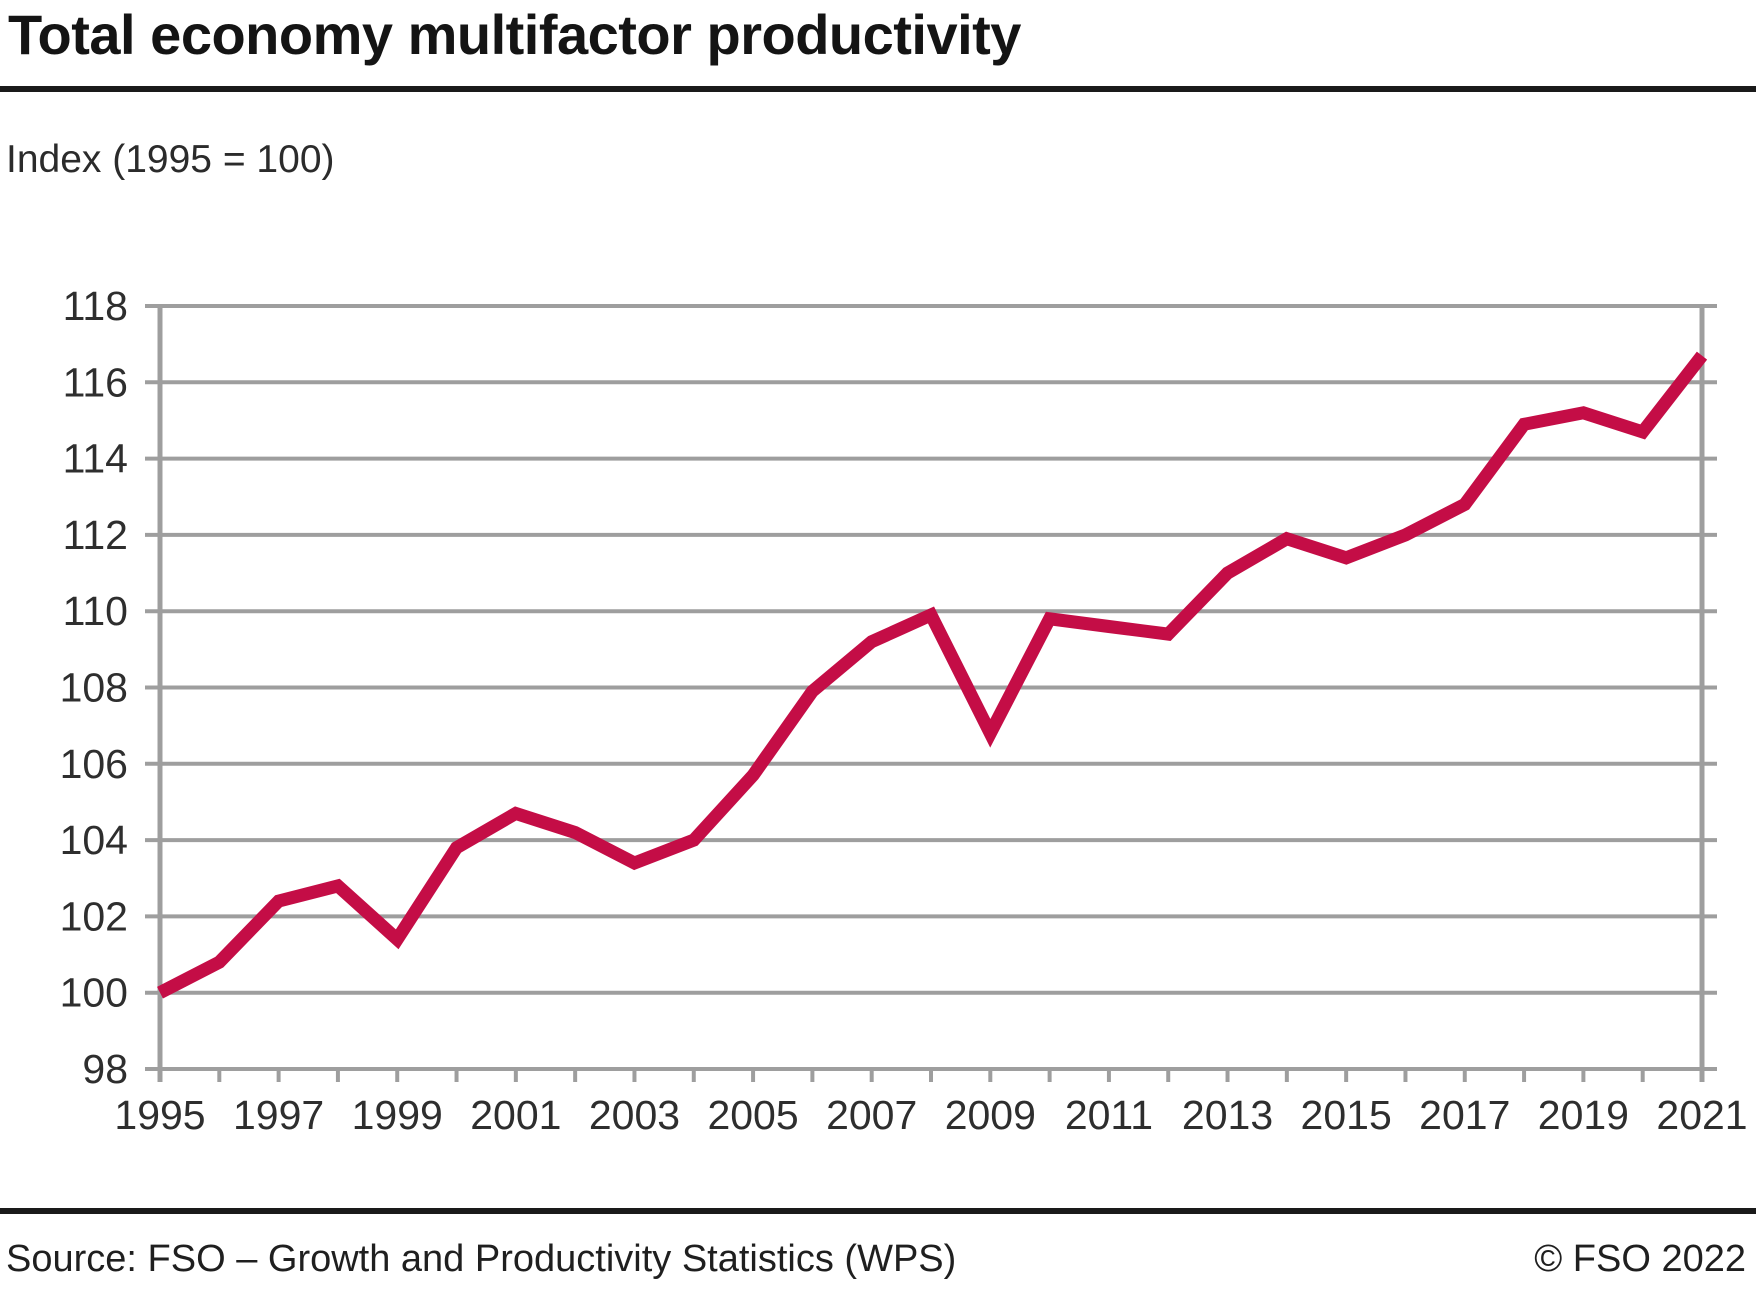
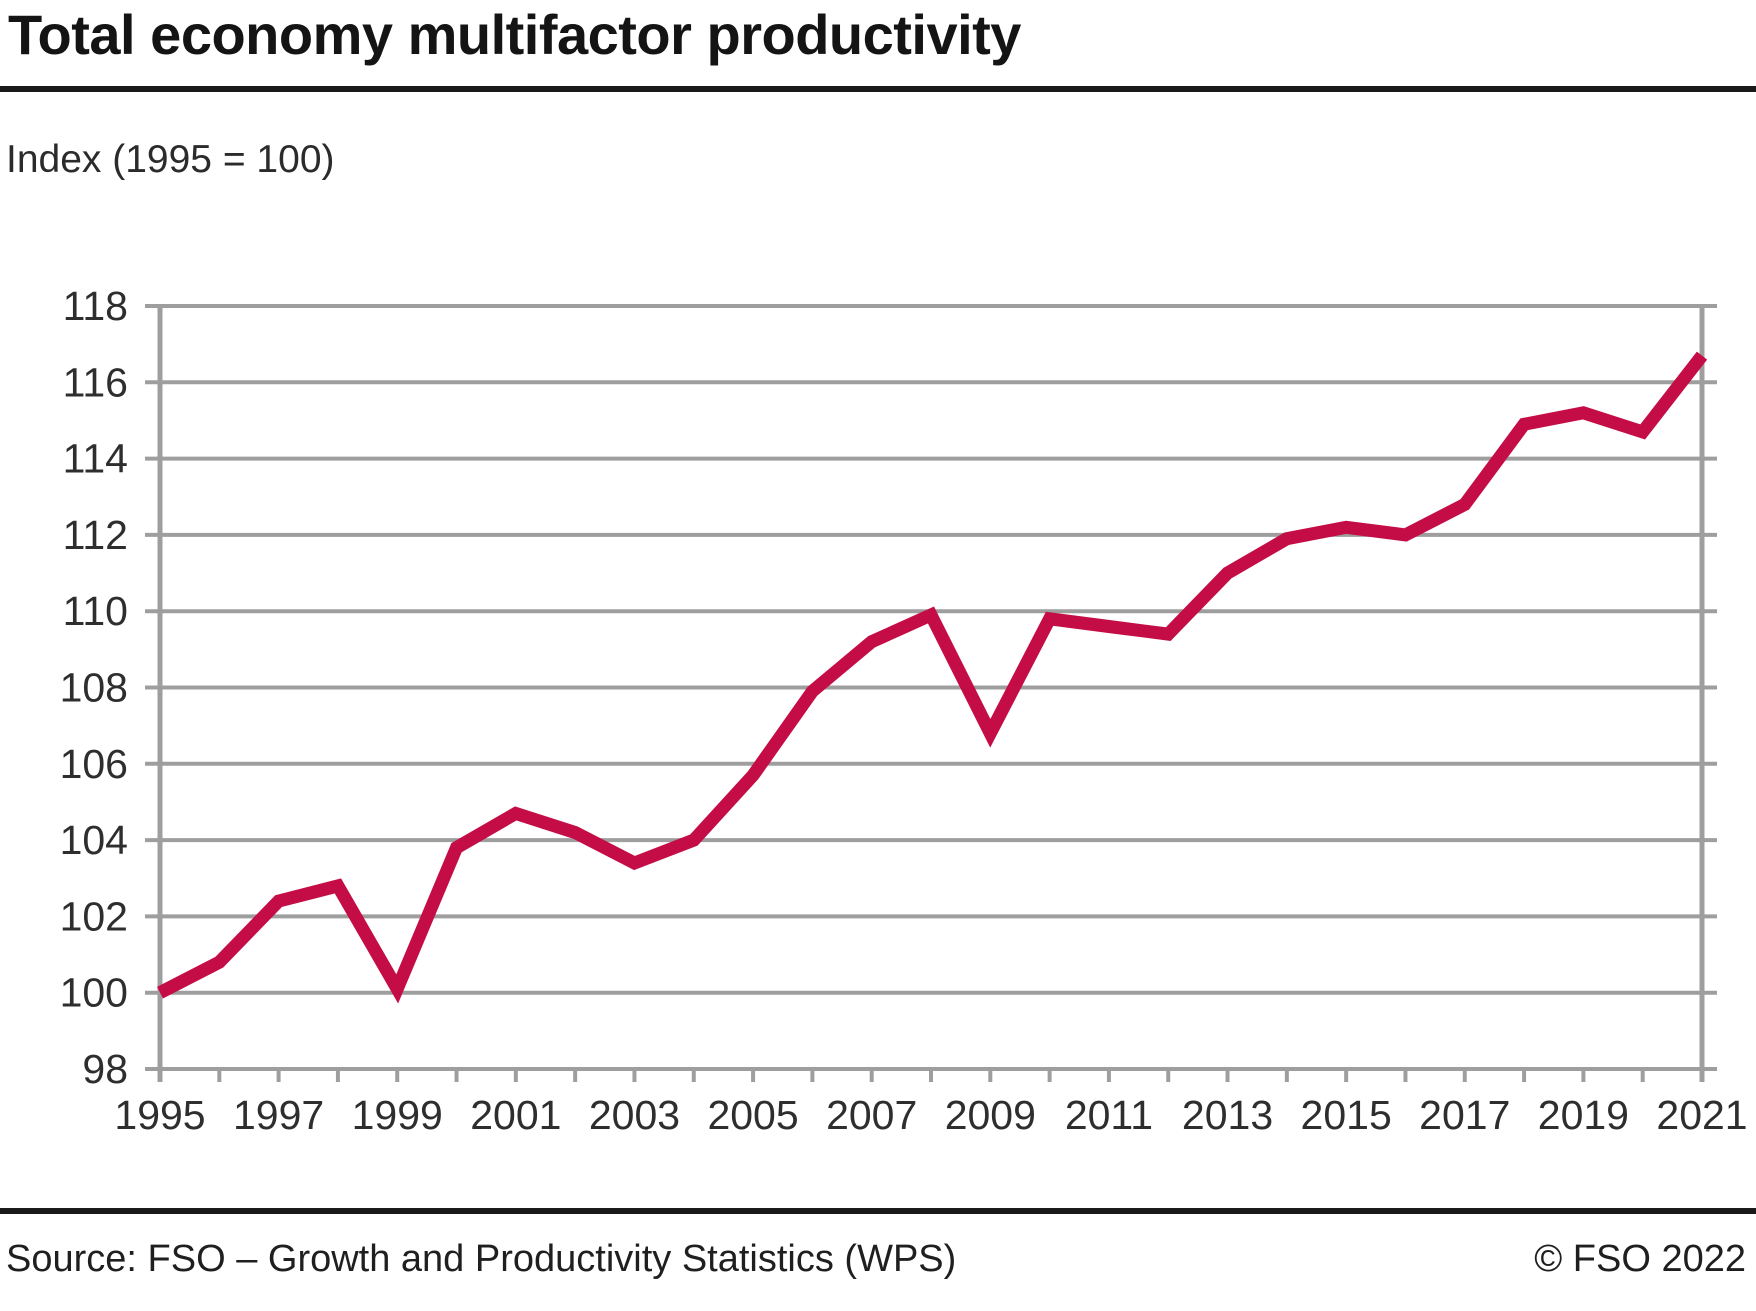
1999: 101.4 -> 100.1
2015: 111.4 -> 112.2
